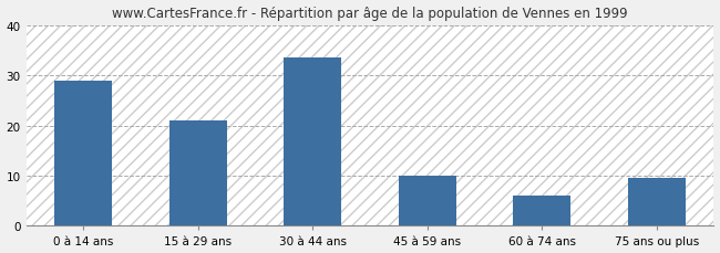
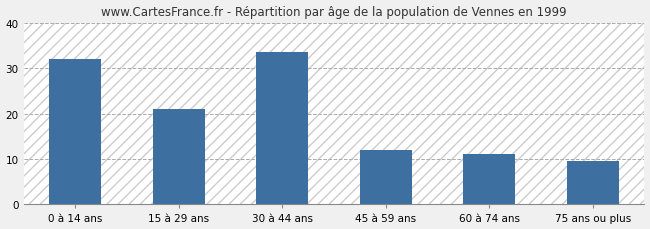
0 à 14 ans: 29.0 -> 32.0
45 à 59 ans: 10.0 -> 12.0
60 à 74 ans: 6.0 -> 11.0
